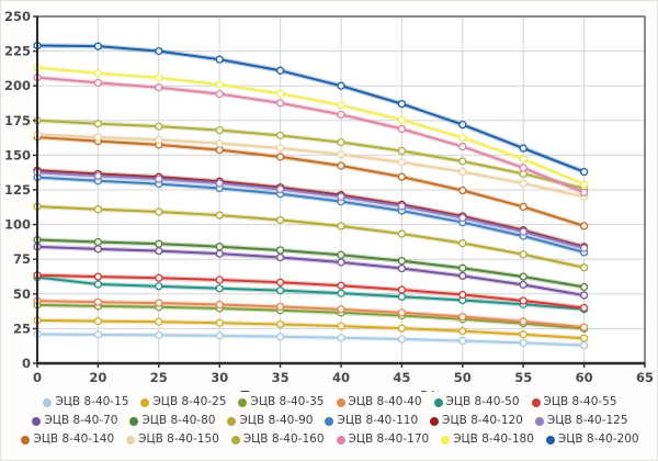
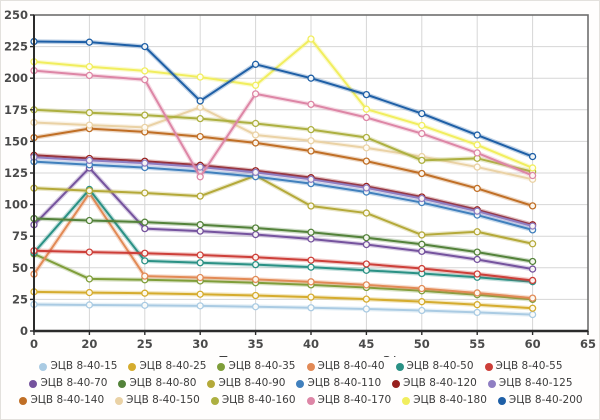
ЭЦВ 8-40-35/0: 42 -> 61
ЭЦВ 8-40-140/0: 163 -> 153
ЭЦВ 8-40-40/20: 44 -> 109
ЭЦВ 8-40-50/20: 57 -> 112
ЭЦВ 8-40-70/20: 82 -> 129
ЭЦВ 8-40-150/30: 158 -> 177
ЭЦВ 8-40-170/30: 194 -> 122
ЭЦВ 8-40-200/30: 219 -> 182
ЭЦВ 8-40-90/35: 103 -> 123
ЭЦВ 8-40-180/40: 186 -> 231
ЭЦВ 8-40-90/50: 87 -> 76
ЭЦВ 8-40-160/50: 146 -> 135
